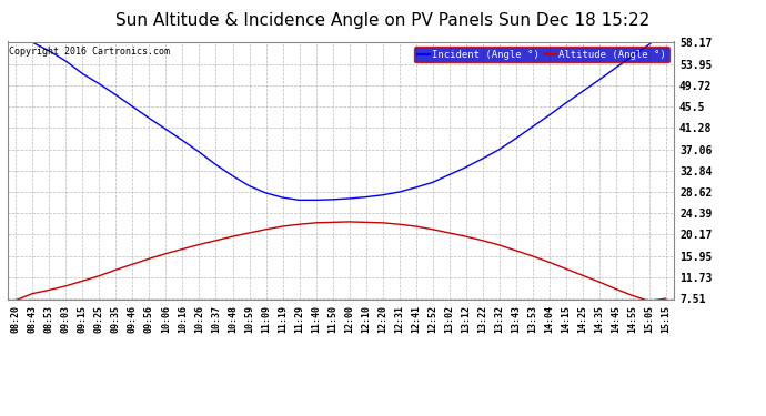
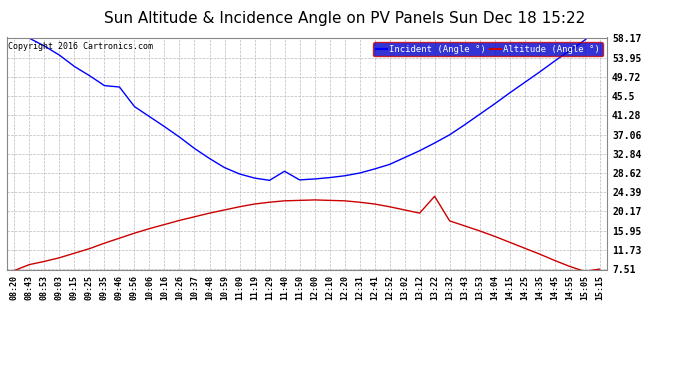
Incident (Angle °)/09:46: 45.5 -> 47.5
Incident (Angle °)/11:40: 27.0 -> 29.0
Altitude (Angle °)/13:22: 19.0 -> 23.5
